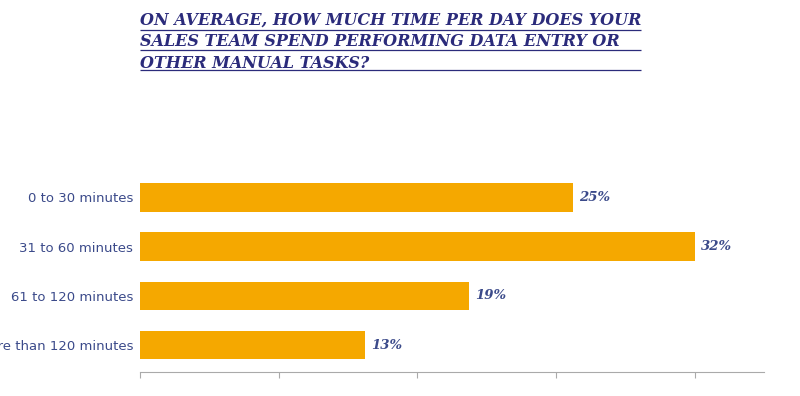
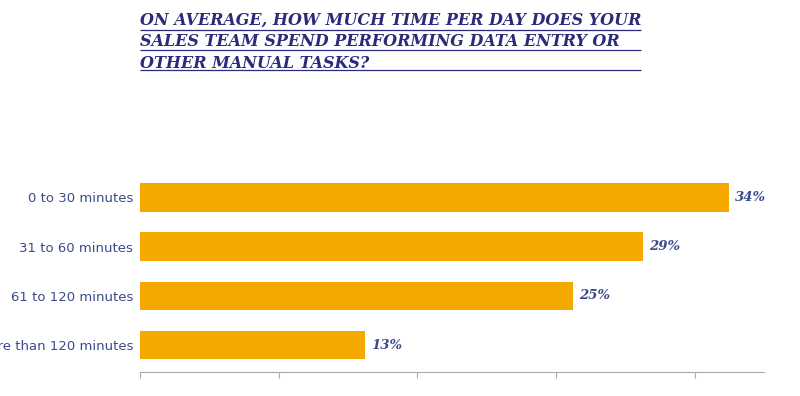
0 to 30 minutes: 25% -> 34%
31 to 60 minutes: 32% -> 29%
61 to 120 minutes: 19% -> 25%
